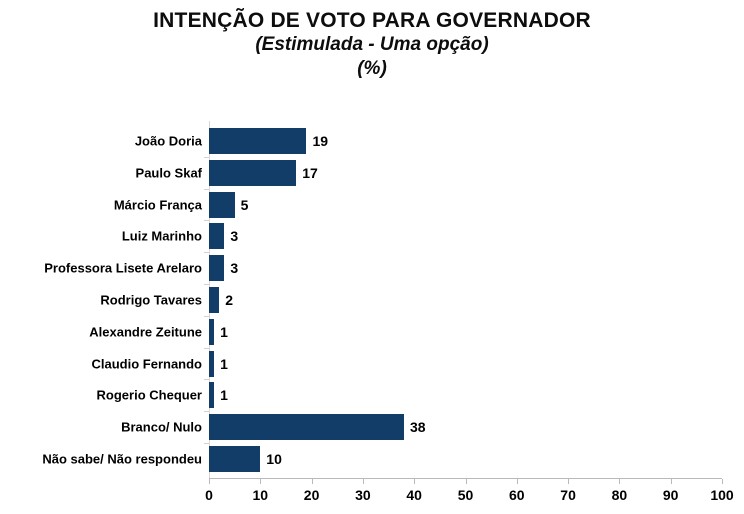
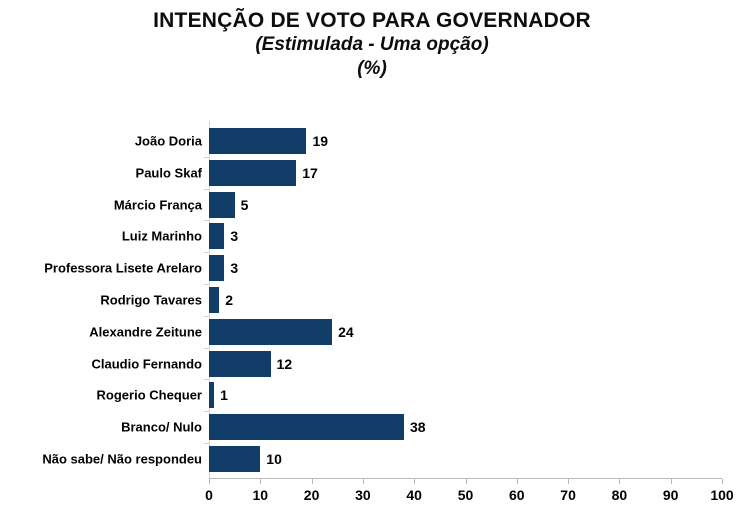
Alexandre Zeitune: 1 -> 24
Claudio Fernando: 1 -> 12
